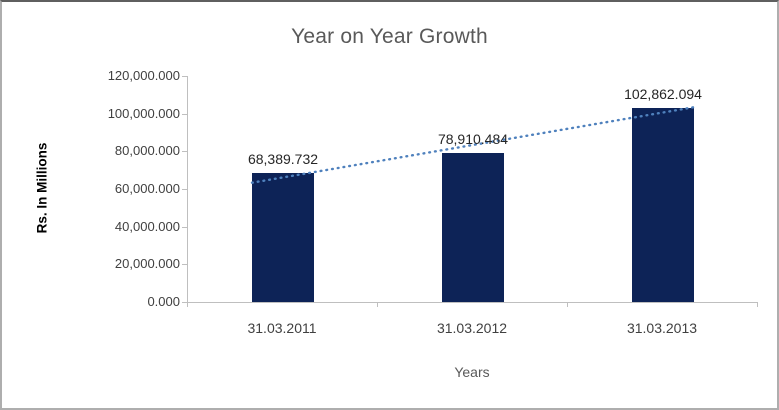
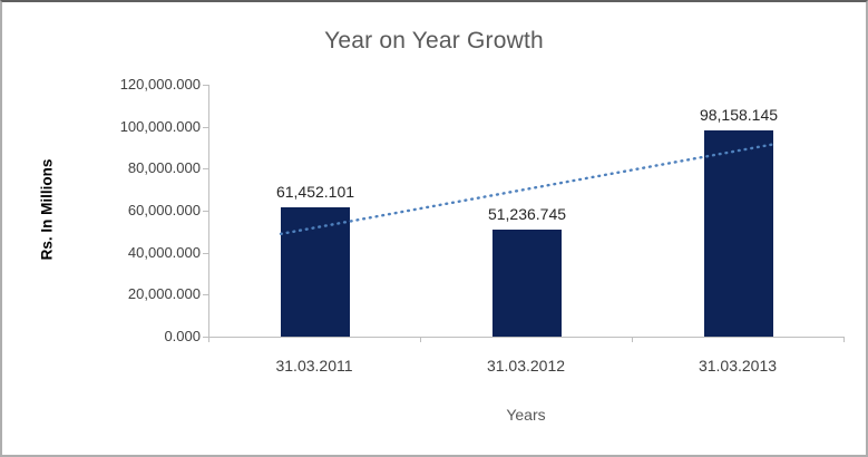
31.03.2011: 68,389.732 -> 61,452.101
31.03.2012: 78,910.484 -> 51,236.745
31.03.2013: 102,862.094 -> 98,158.145
